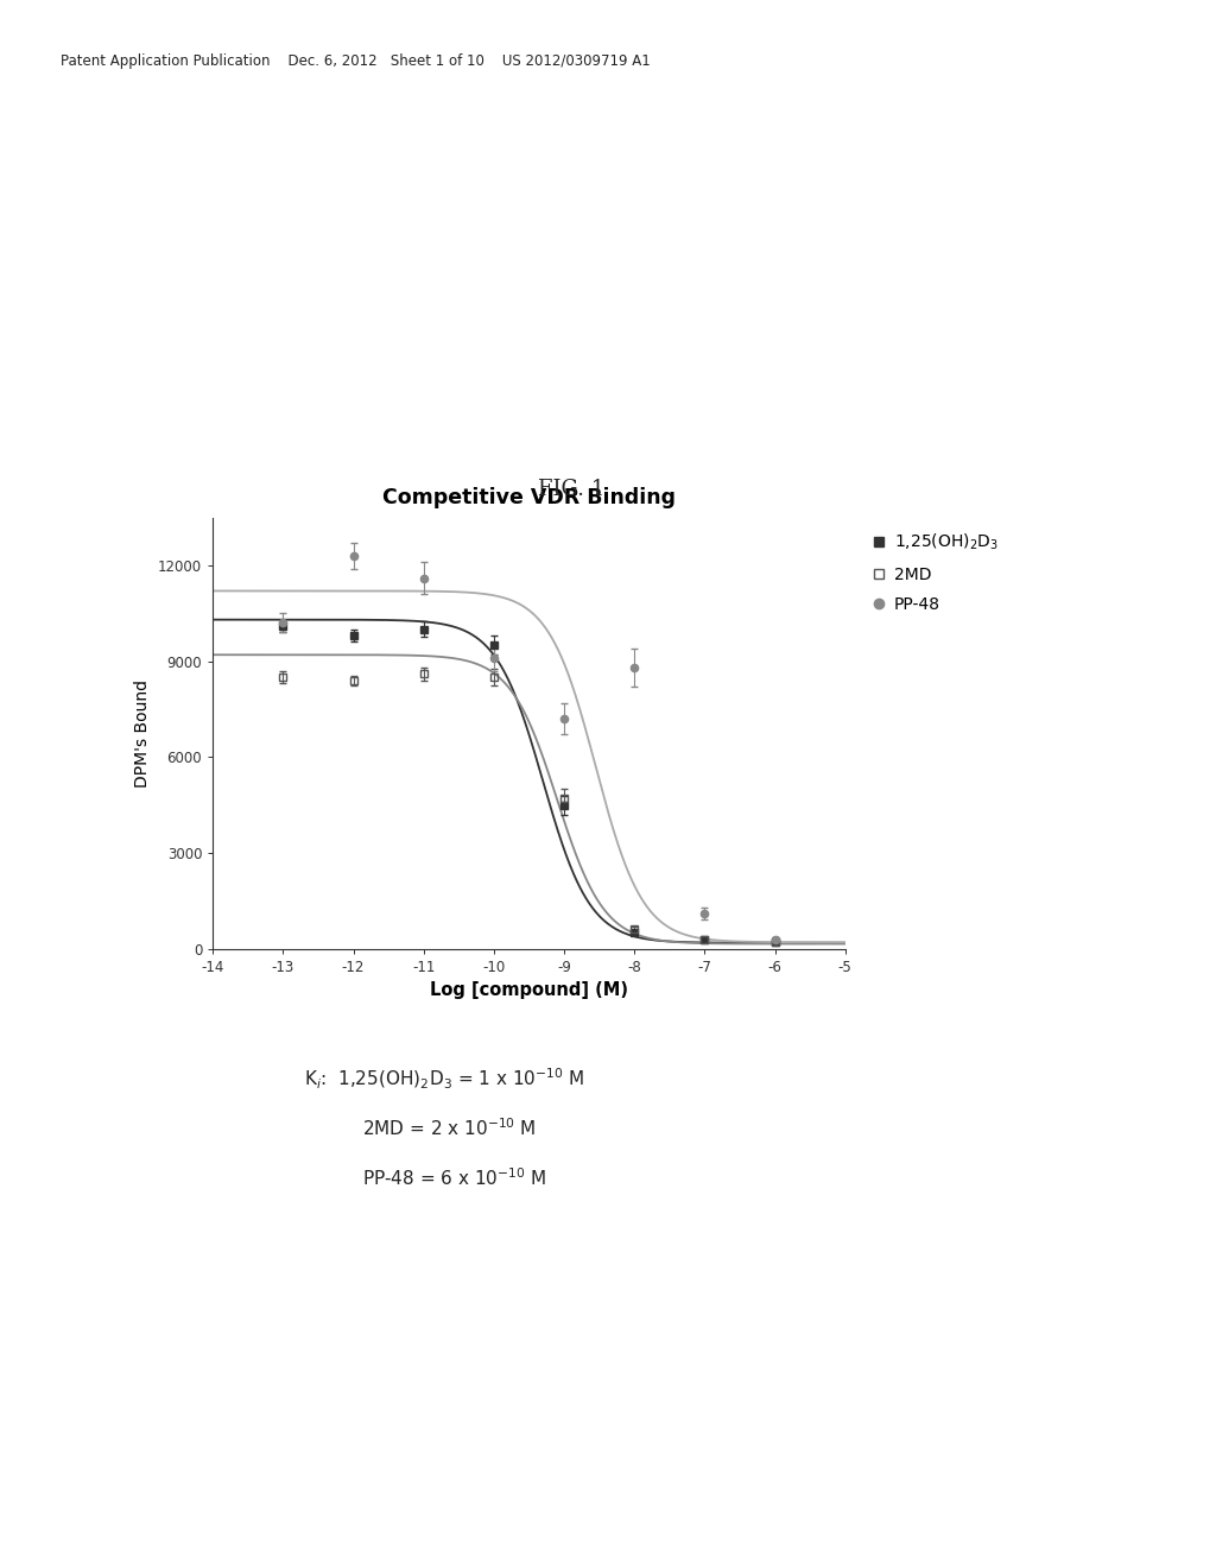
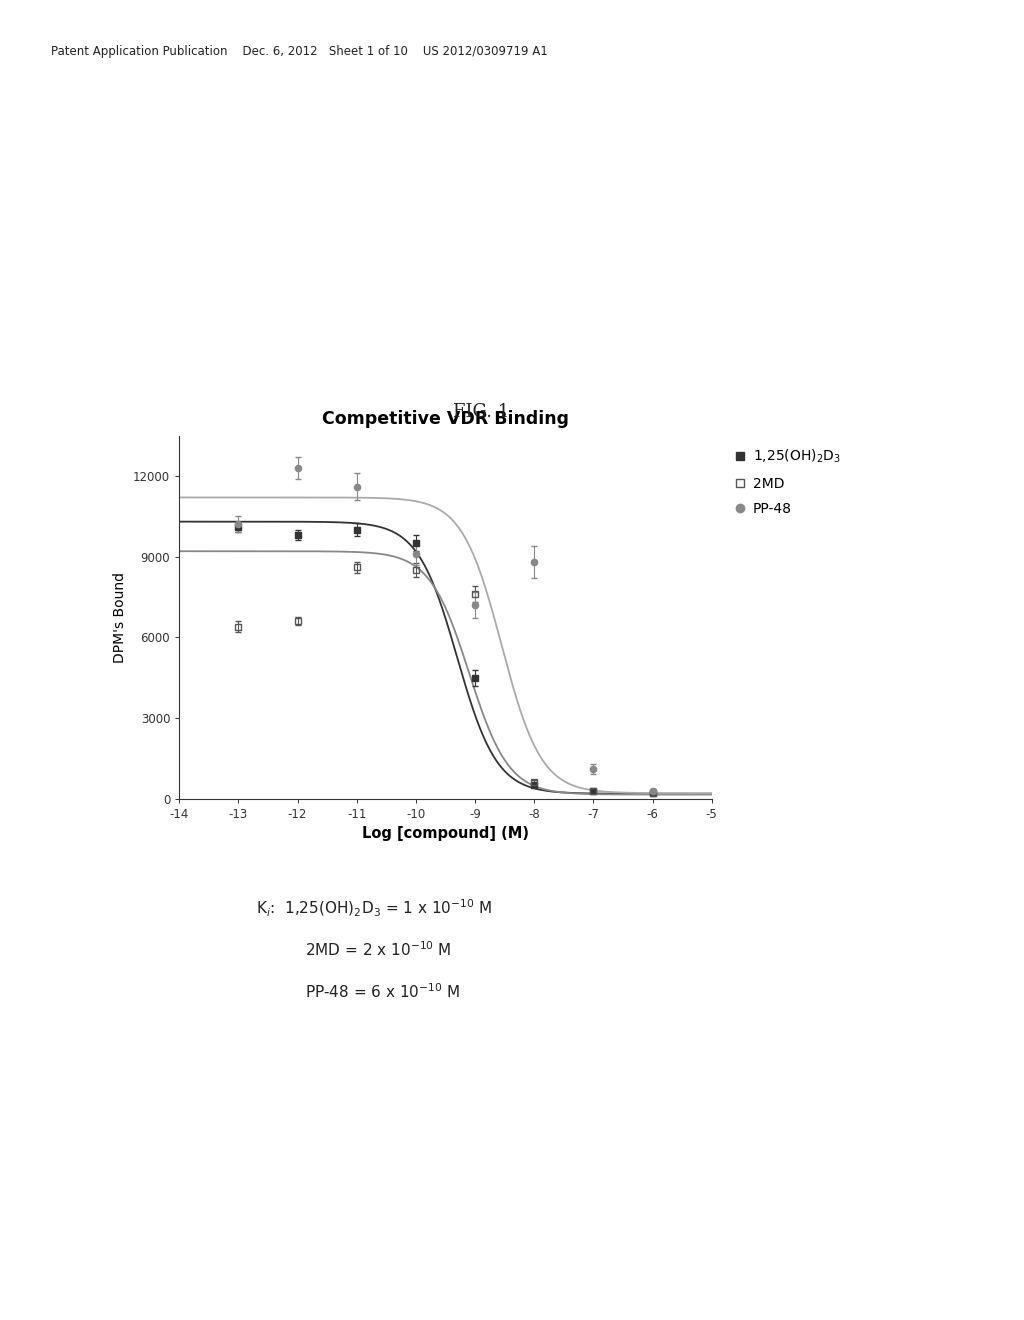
2MD/-13: 8500 -> 6400
2MD/-12: 8400 -> 6600
2MD/-9: 4700 -> 7600
